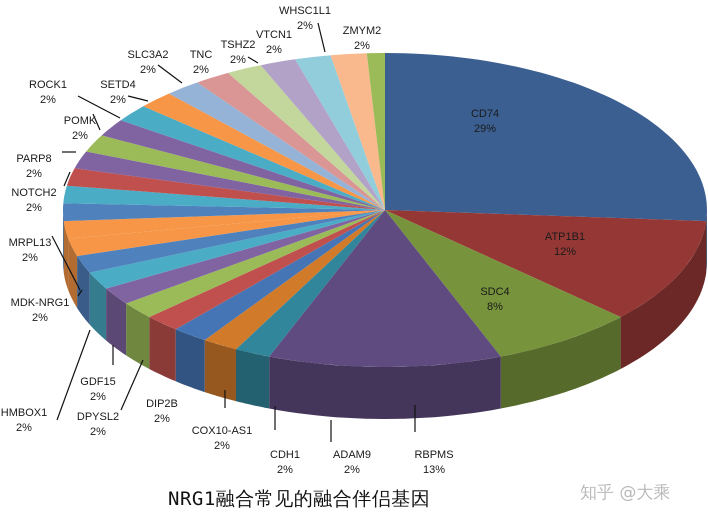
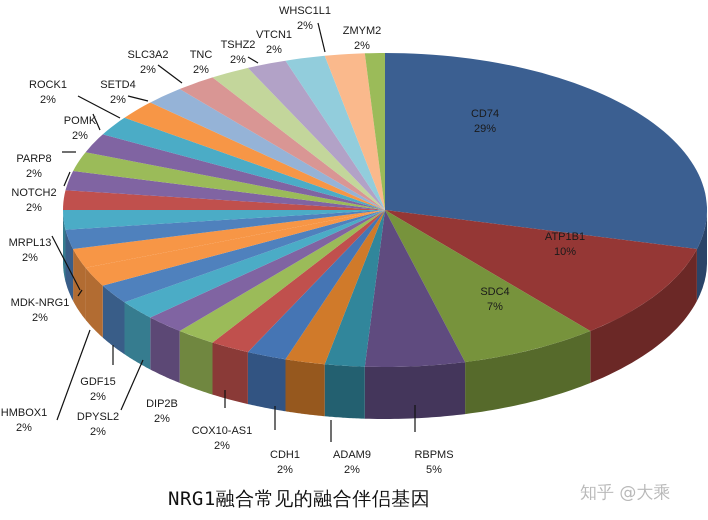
ATP1B1: 12% -> 10%
SDC4: 8% -> 7%
RBPMS: 13% -> 5%
